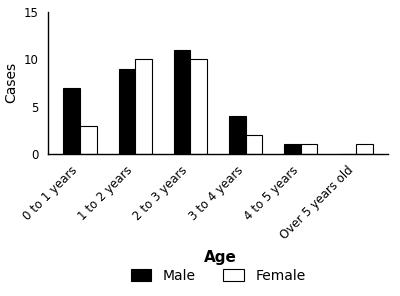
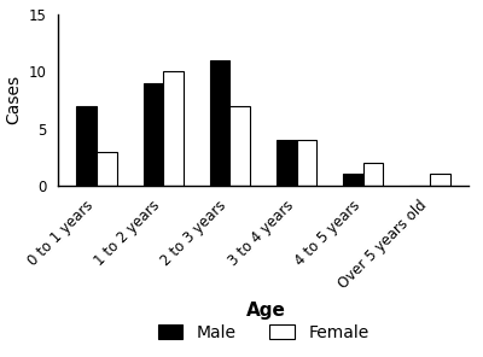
Female/2 to 3 years: 10 -> 7
Female/3 to 4 years: 2 -> 4
Female/4 to 5 years: 1 -> 2
